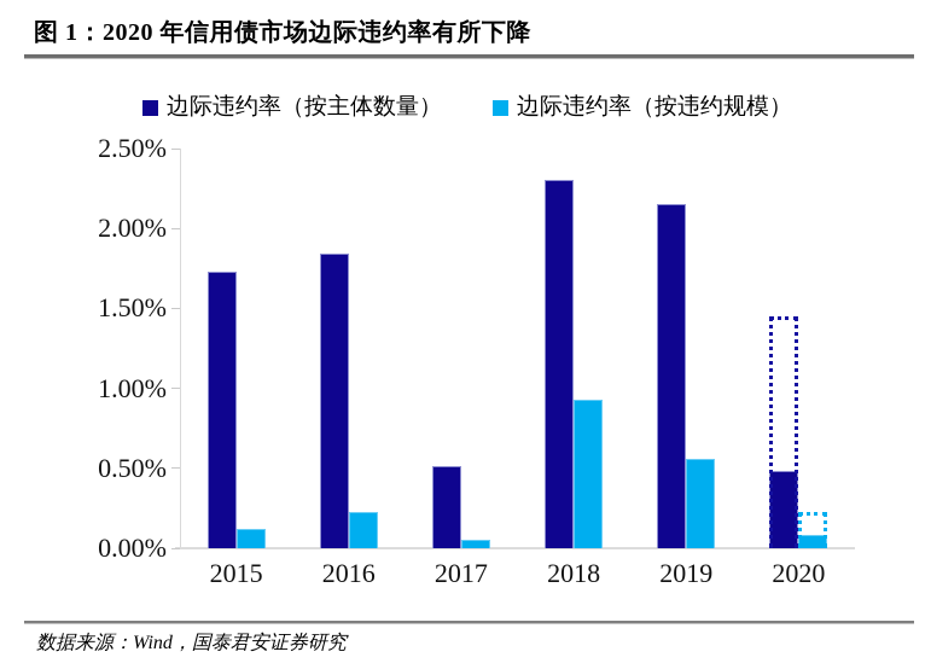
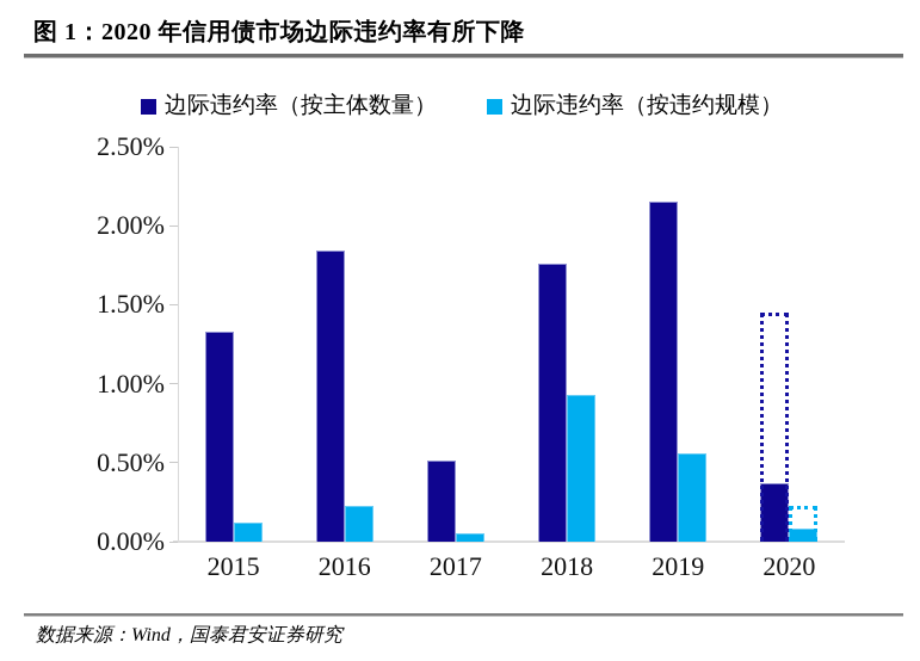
边际违约率（按主体数量）/2015: 1.73% -> 1.33%
边际违约率（按主体数量）/2018: 2.30% -> 1.76%
边际违约率（按主体数量）/2020: 0.48% -> 0.37%
